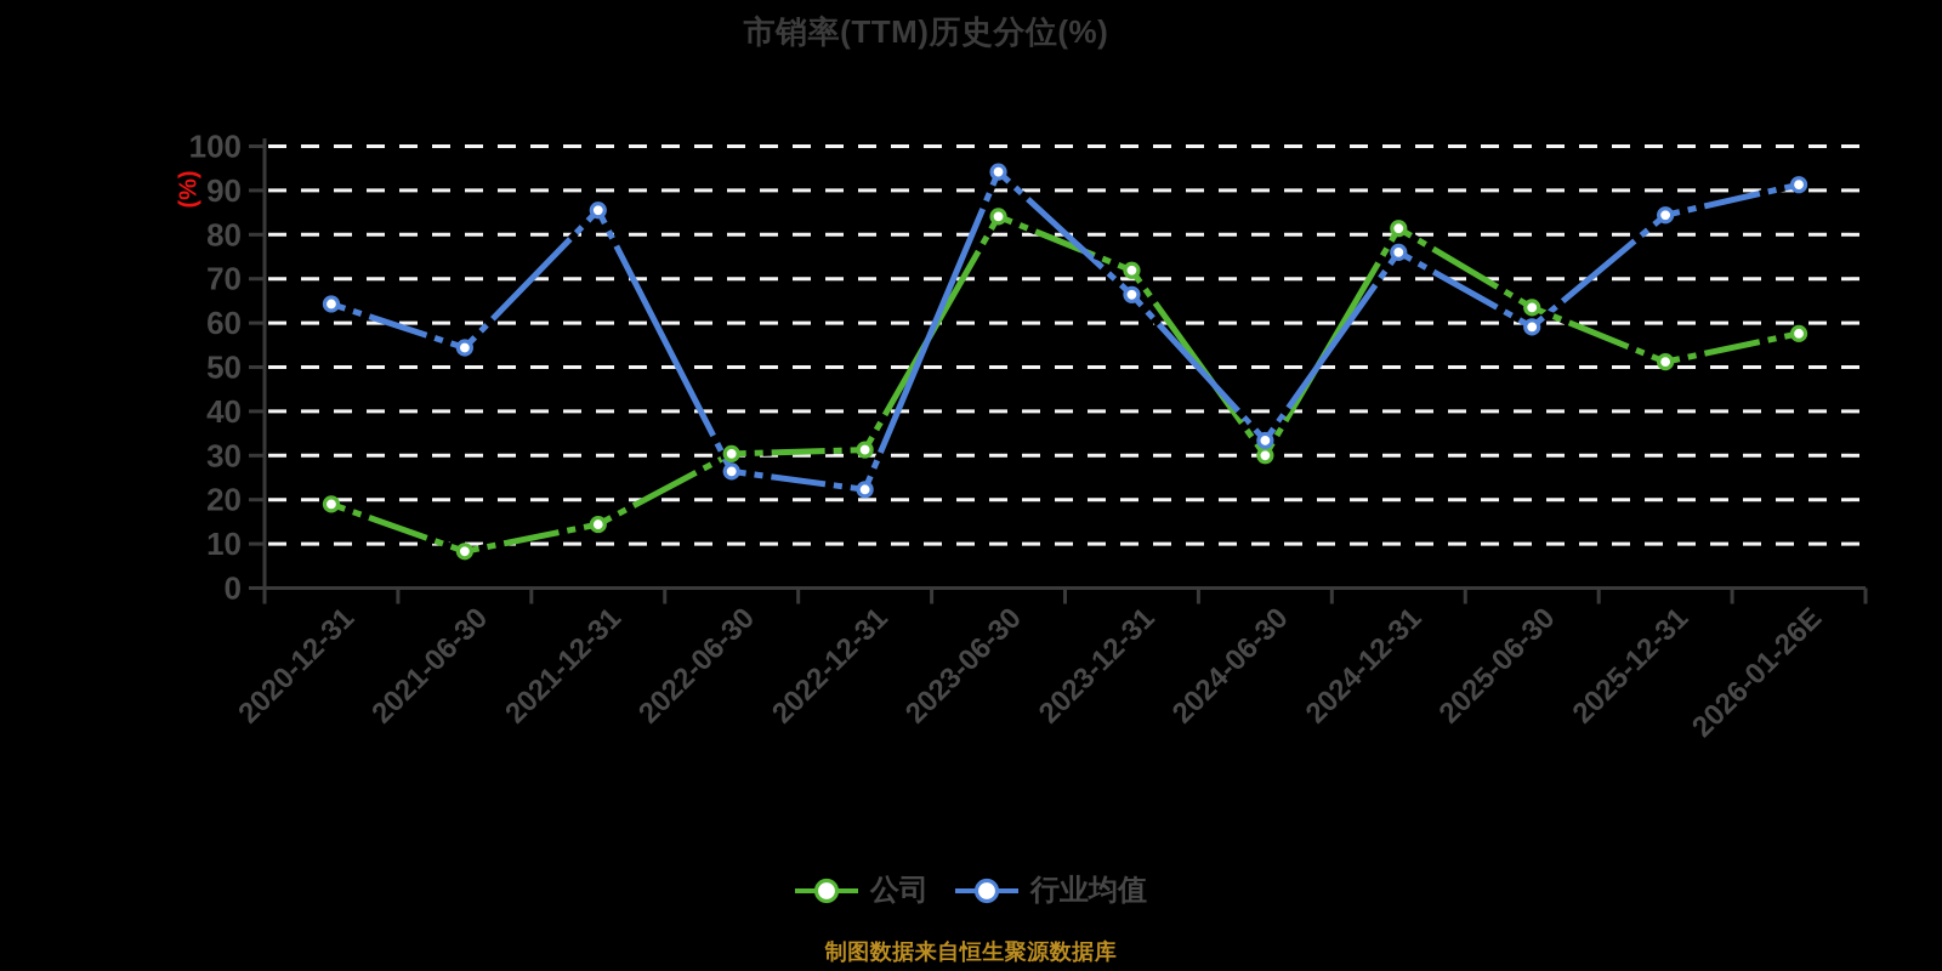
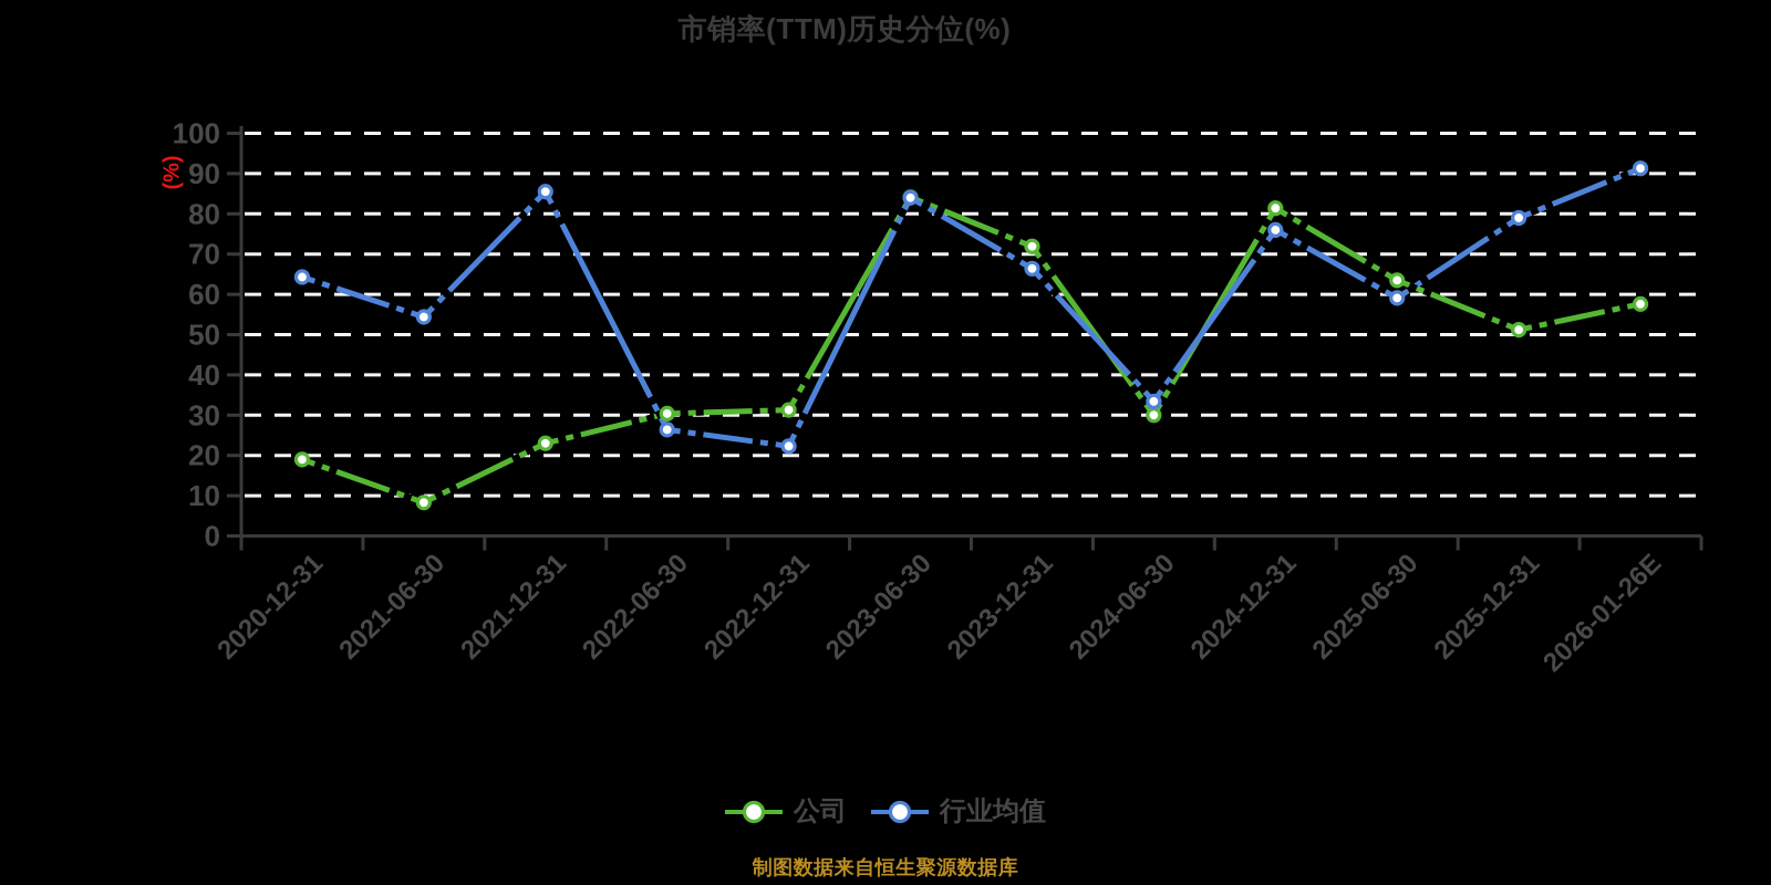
公司/2021-12-31: 14 -> 23
行业均值/2023-06-30: 94 -> 84
行业均值/2025-12-31: 84 -> 79
